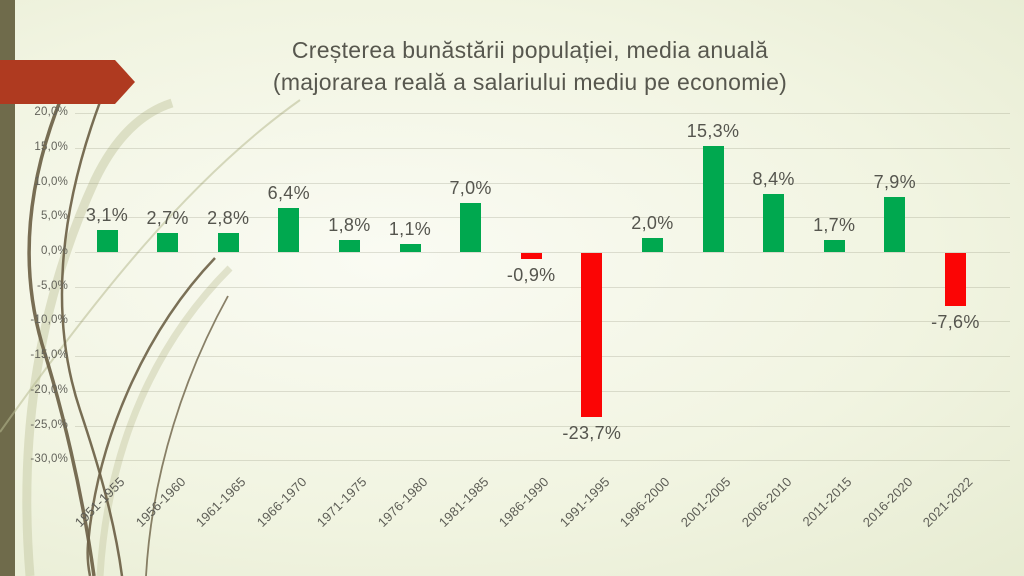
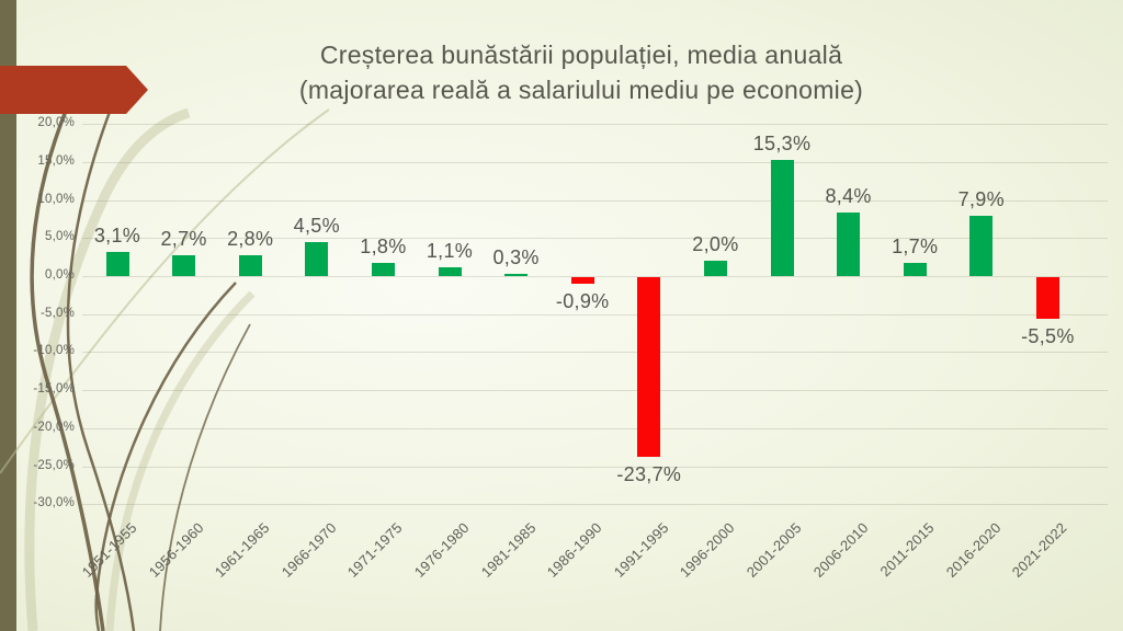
1966-1970: 6,4% -> 4,5%
1981-1985: 7,0% -> 0,3%
2021-2022: -7,6% -> -5,5%
